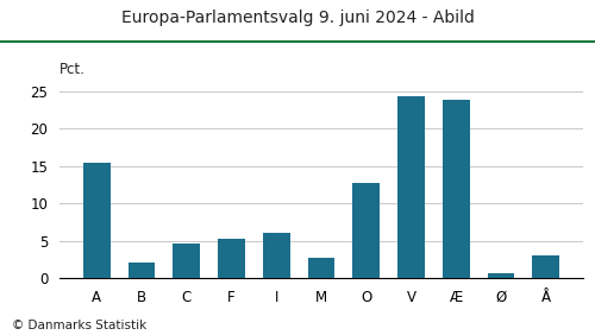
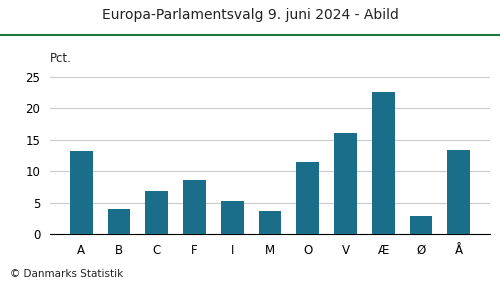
A: 15.5 -> 13.2
B: 2.0 -> 4.0
C: 4.6 -> 6.8
F: 5.2 -> 8.6
I: 6.0 -> 5.2
M: 2.7 -> 3.6
O: 12.8 -> 11.4
V: 24.3 -> 16.0
Æ: 23.9 -> 22.6
Ø: 0.6 -> 2.8
Å: 3.0 -> 13.4
